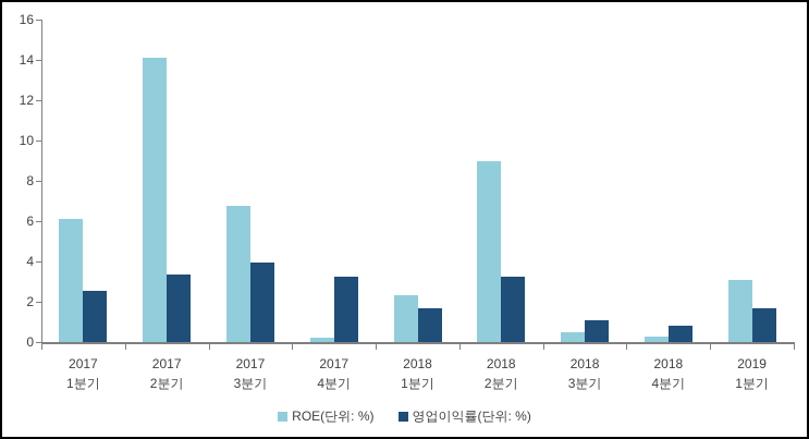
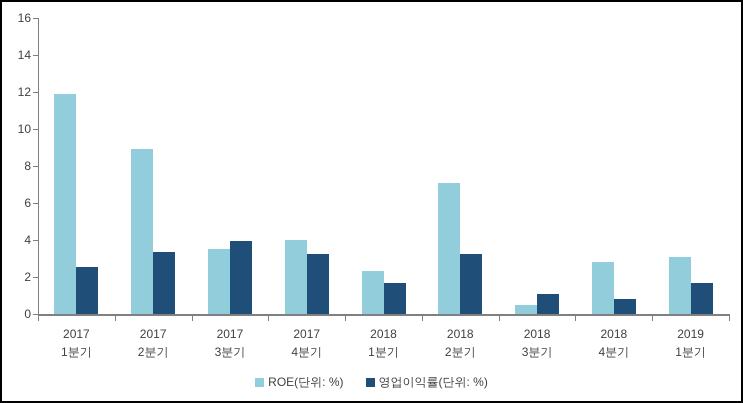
ROE(단위: %)/2017 1분기: 6.1 -> 11.9
ROE(단위: %)/2017 2분기: 14.1 -> 8.9
ROE(단위: %)/2017 3분기: 6.8 -> 3.5
ROE(단위: %)/2017 4분기: 0.2 -> 4.0
ROE(단위: %)/2018 2분기: 9.0 -> 7.1
ROE(단위: %)/2018 4분기: 0.2 -> 2.8
